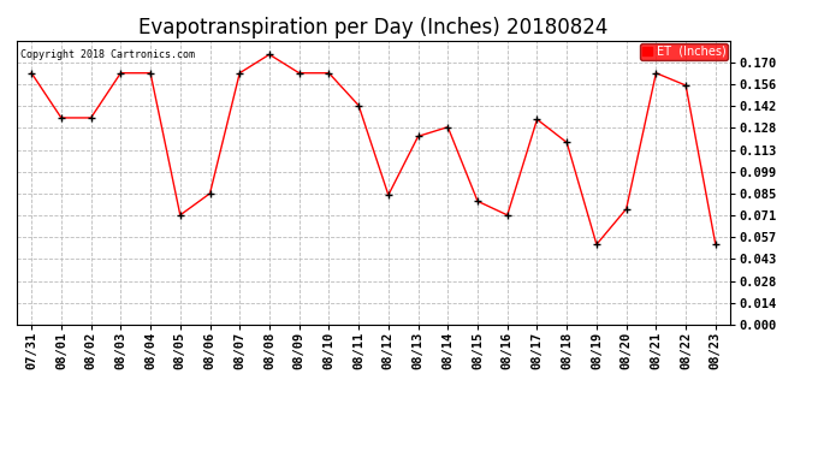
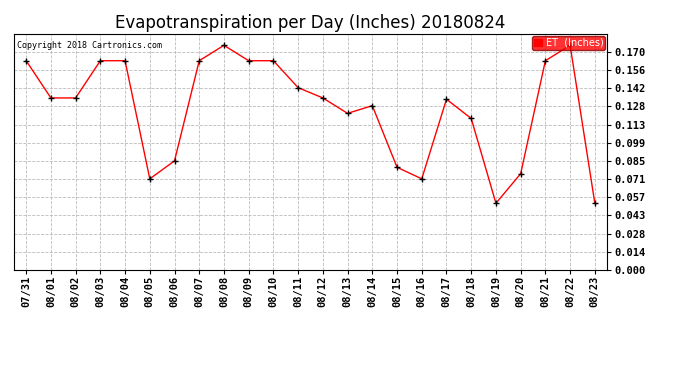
08/12: 0.084 -> 0.134
08/22: 0.155 -> 0.175
